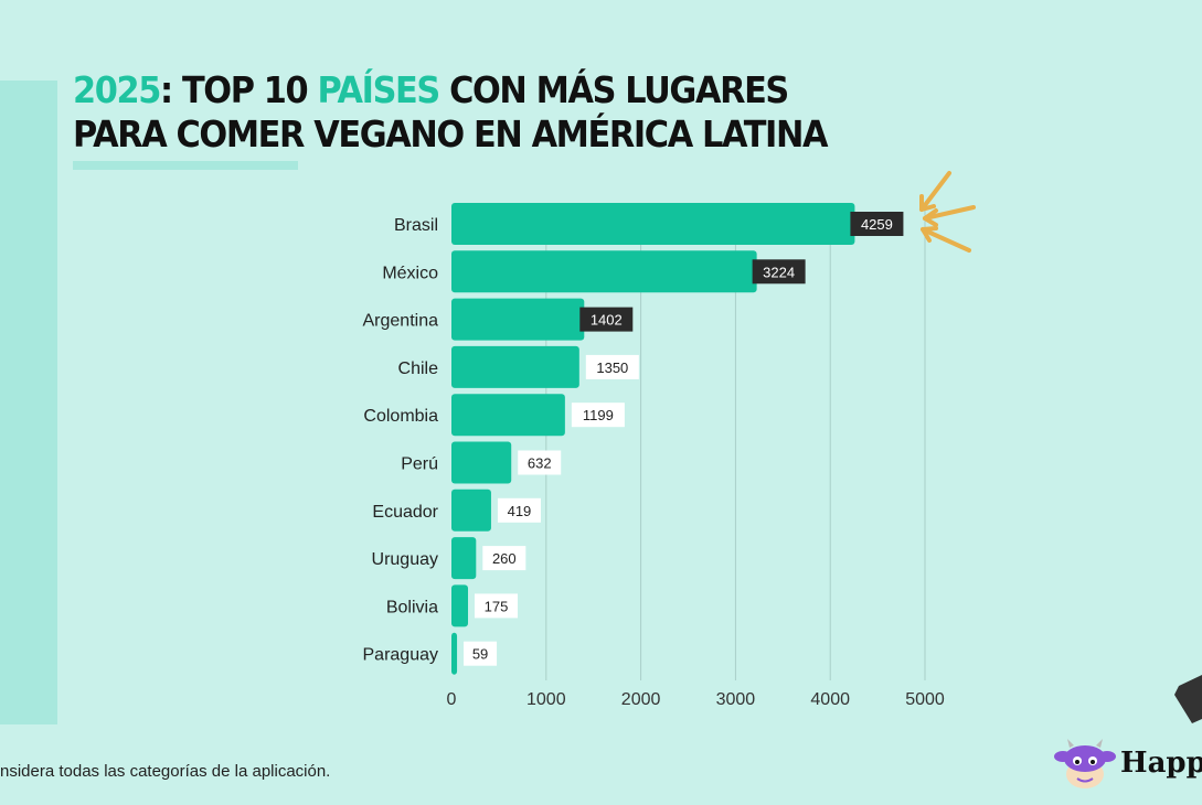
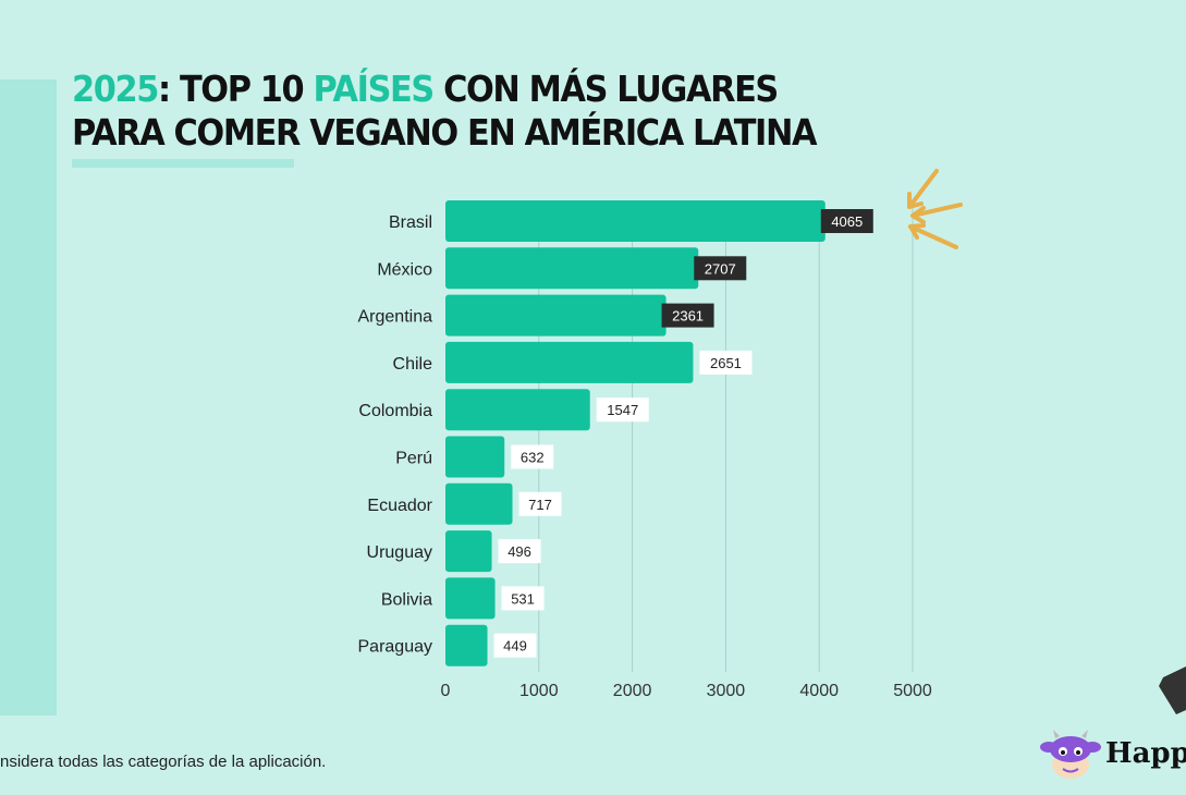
Brasil: 4259 -> 4065
México: 3224 -> 2707
Argentina: 1402 -> 2361
Chile: 1350 -> 2651
Colombia: 1199 -> 1547
Ecuador: 419 -> 717
Uruguay: 260 -> 496
Bolivia: 175 -> 531
Paraguay: 59 -> 449
